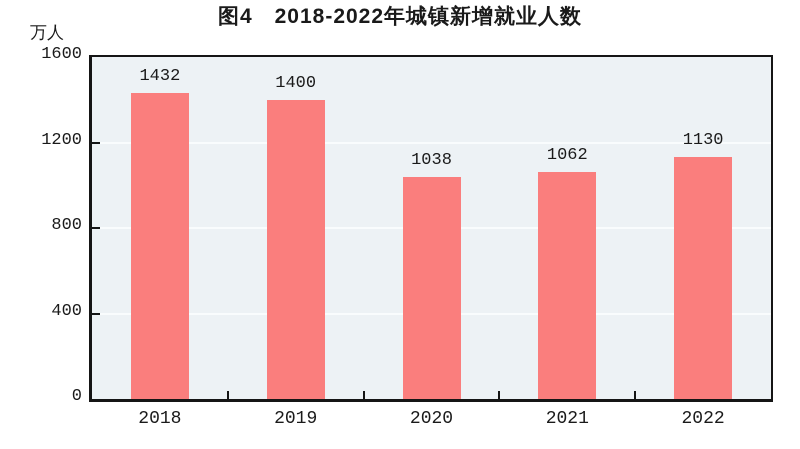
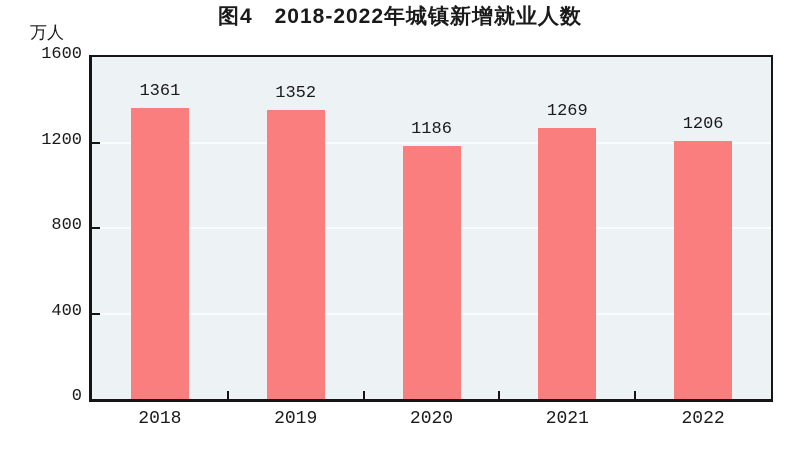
2018: 1432 -> 1361
2019: 1400 -> 1352
2020: 1038 -> 1186
2021: 1062 -> 1269
2022: 1130 -> 1206
